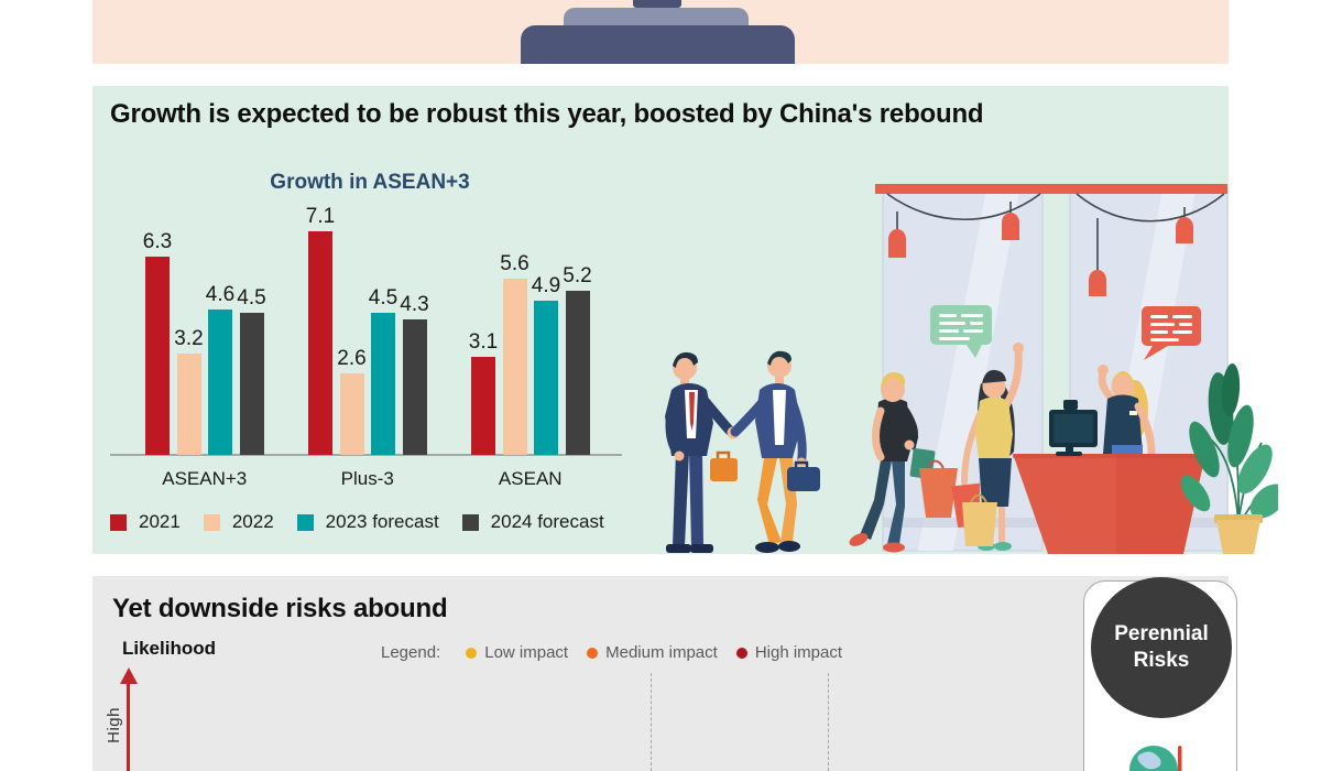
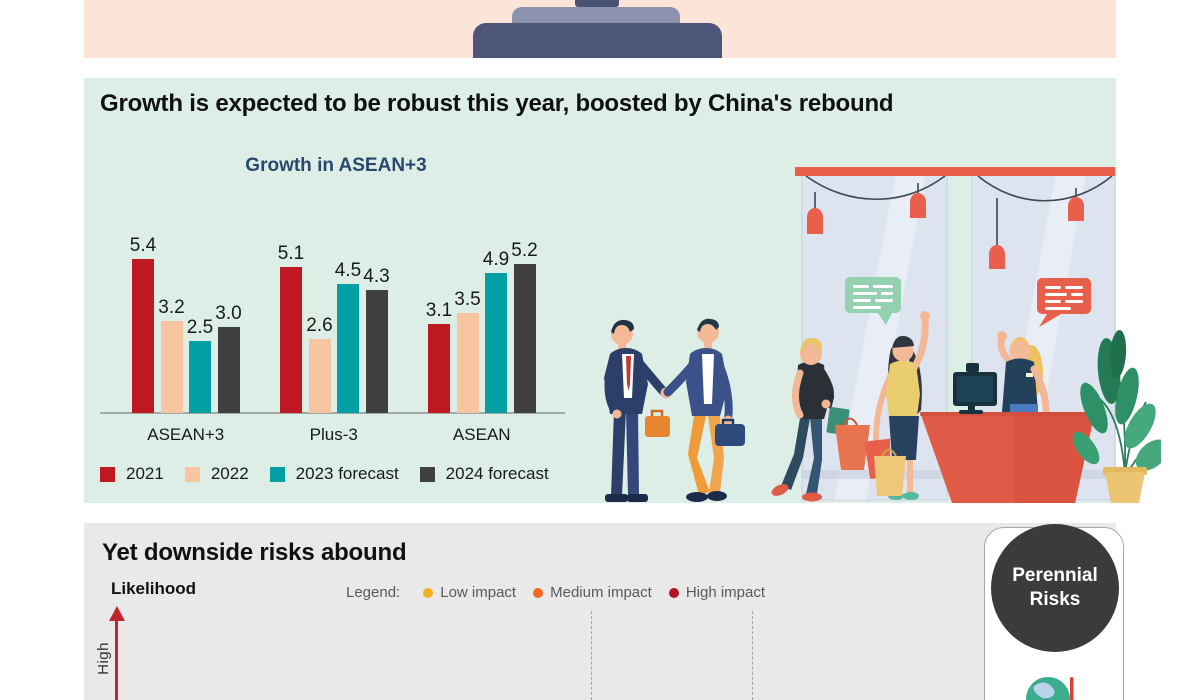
2021/ASEAN+3: 6.3 -> 5.4
2023 forecast/ASEAN+3: 4.6 -> 2.5
2024 forecast/ASEAN+3: 4.5 -> 3.0
2021/Plus-3: 7.1 -> 5.1
2022/ASEAN: 5.6 -> 3.5
